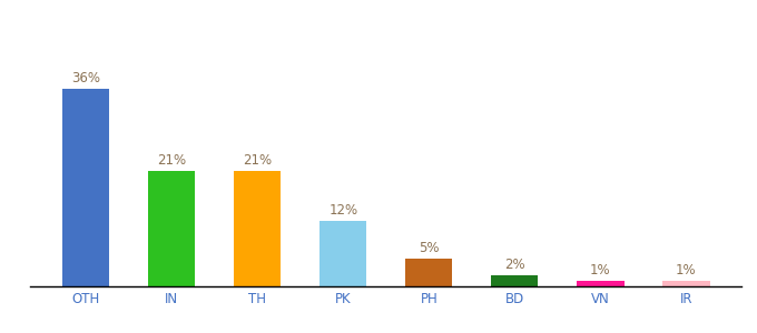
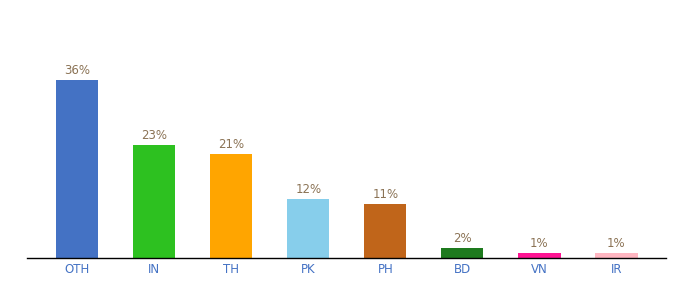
IN: 21% -> 23%
PH: 5% -> 11%
